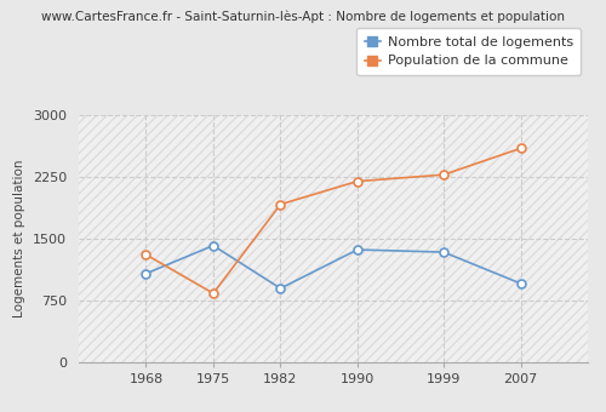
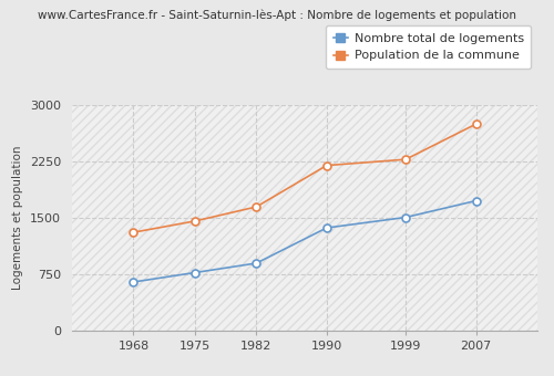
Nombre total de logements/1968: 1080 -> 650
Nombre total de logements/1975: 1420 -> 780
Population de la commune/1975: 840 -> 1460
Population de la commune/1982: 1920 -> 1650
Nombre total de logements/1999: 1340 -> 1510
Nombre total de logements/2007: 960 -> 1730
Population de la commune/2007: 2600 -> 2750
